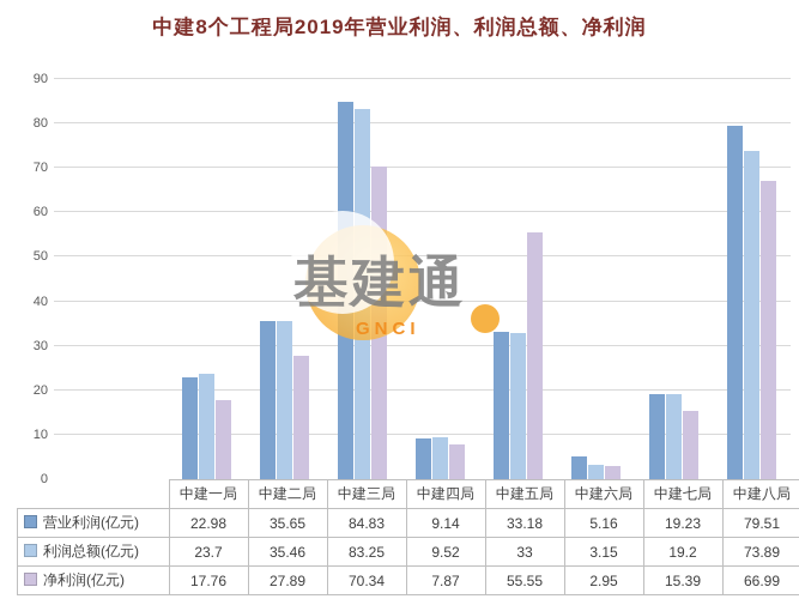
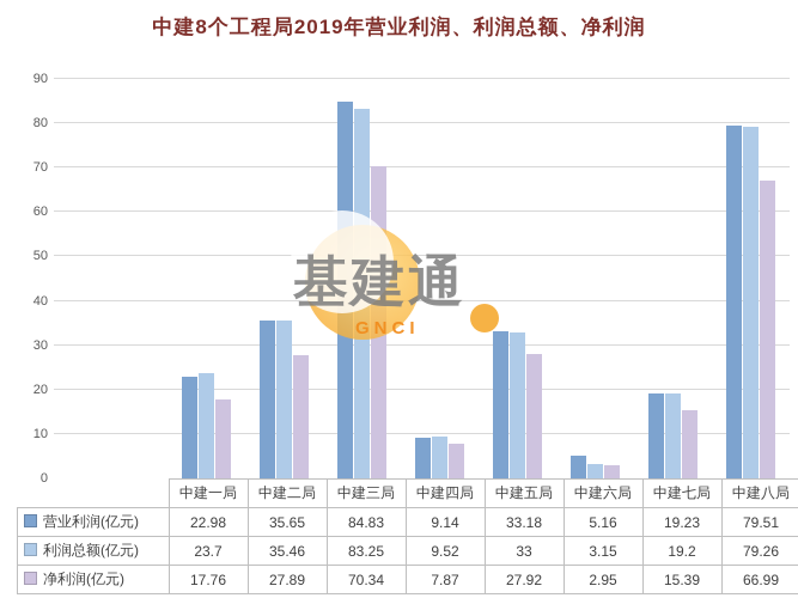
净利润(亿元)/中建五局: 55.55 -> 27.92
利润总额(亿元)/中建八局: 73.89 -> 79.26
